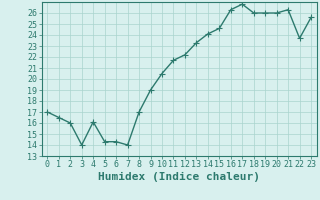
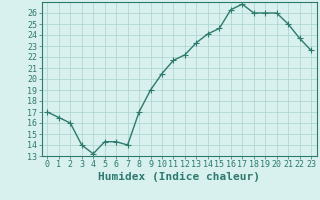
4: 16.1 -> 13.2
21: 26.3 -> 25.0
23: 25.6 -> 22.6
